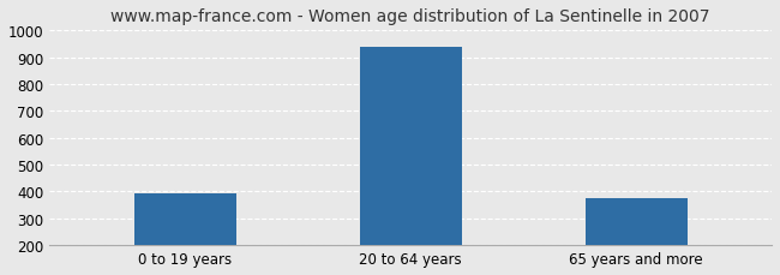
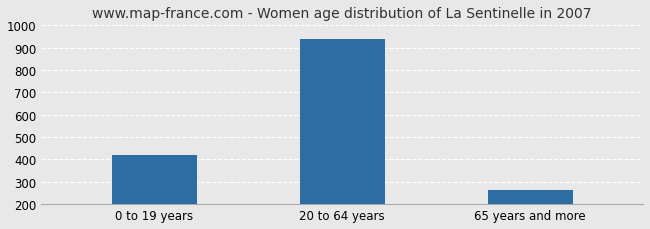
0 to 19 years: 395 -> 420
65 years and more: 375 -> 265
